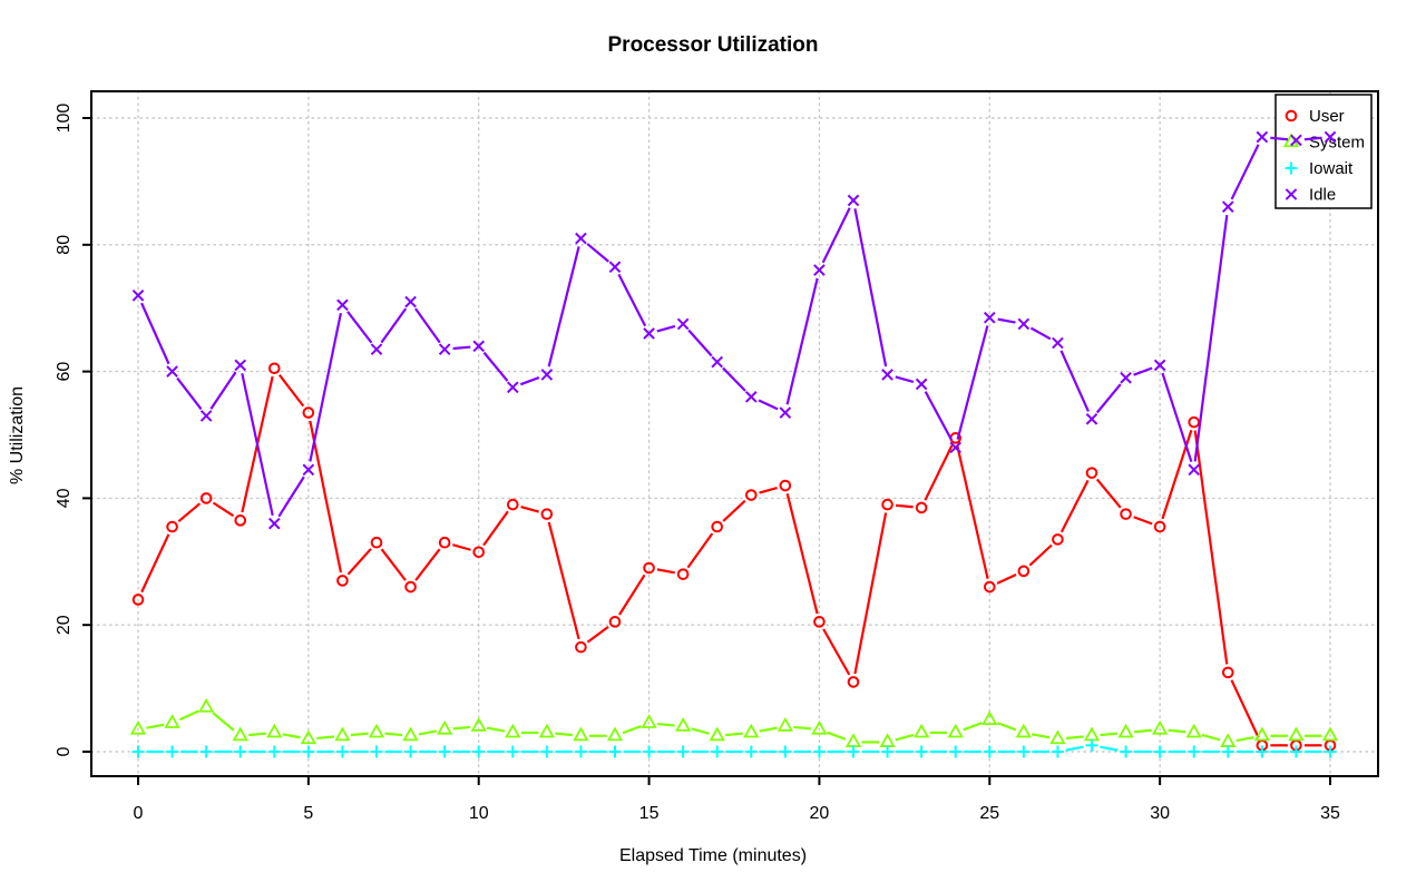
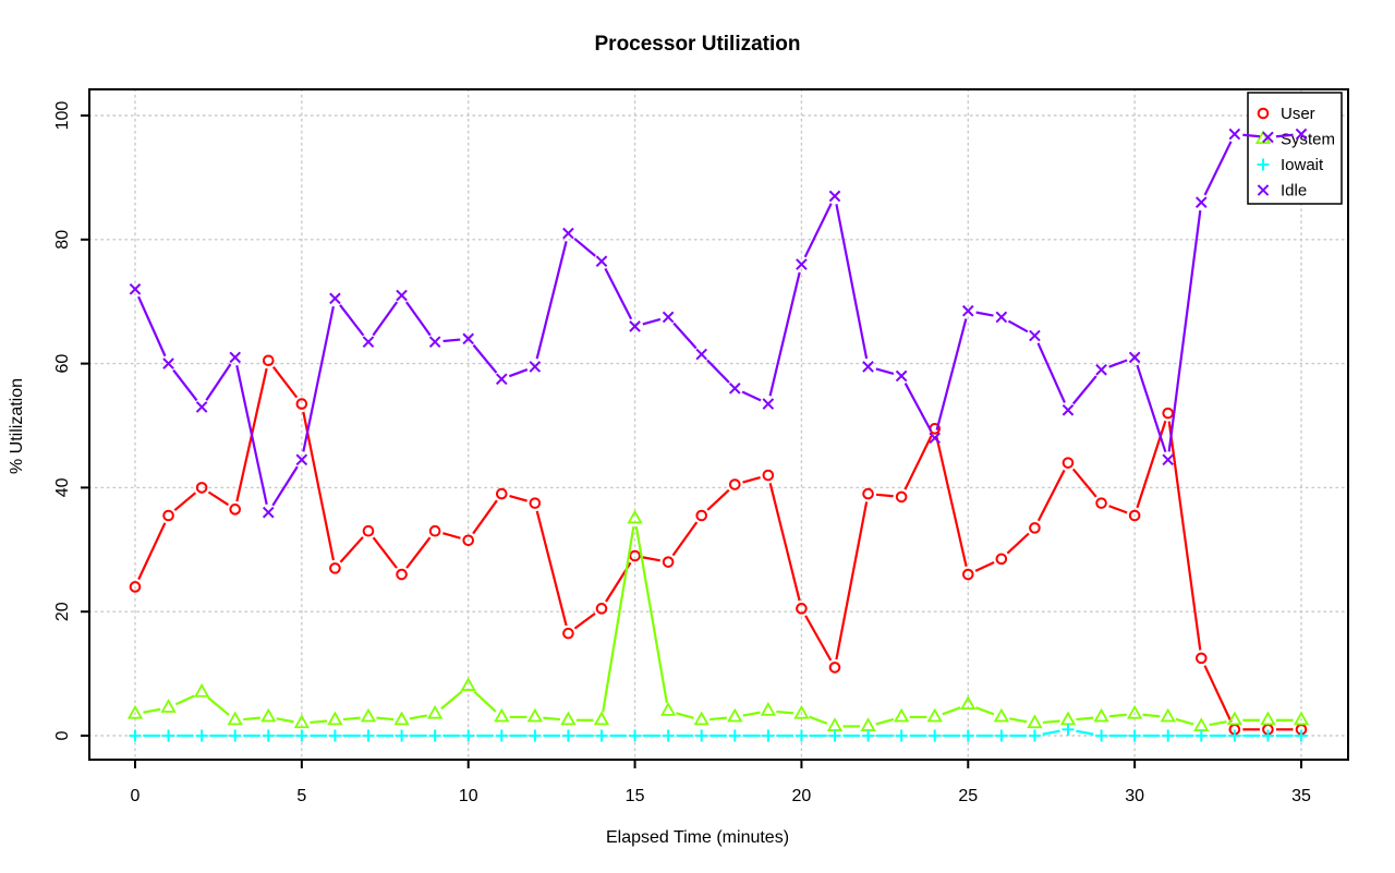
System/10: 4 -> 8
System/15: 4 -> 35
